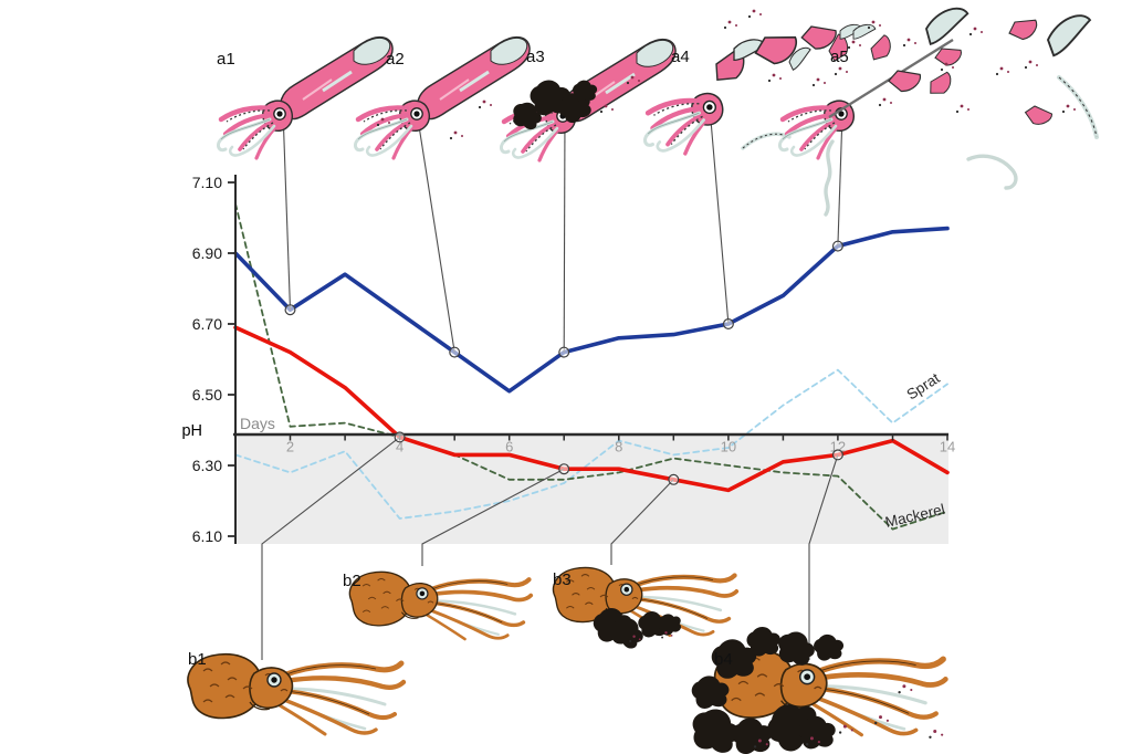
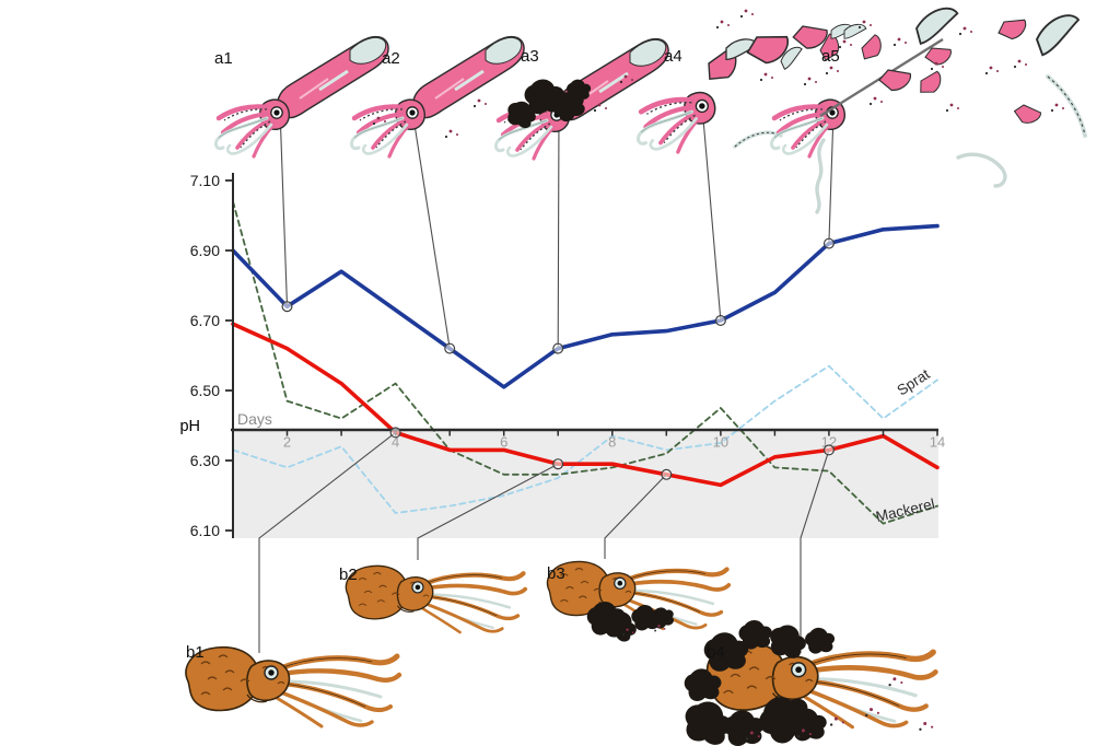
Mackerel/2: 6.41 -> 6.47
Mackerel/4: 6.38 -> 6.52
Mackerel/10: 6.30 -> 6.45
